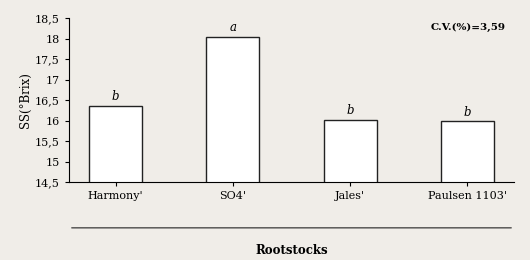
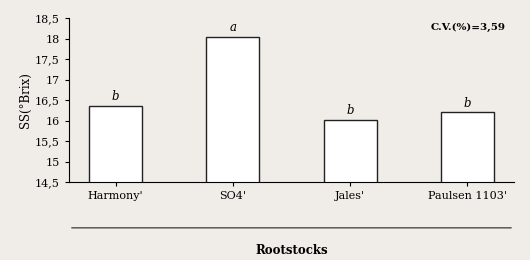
Paulsen 1103': 15,98 -> 16,20
